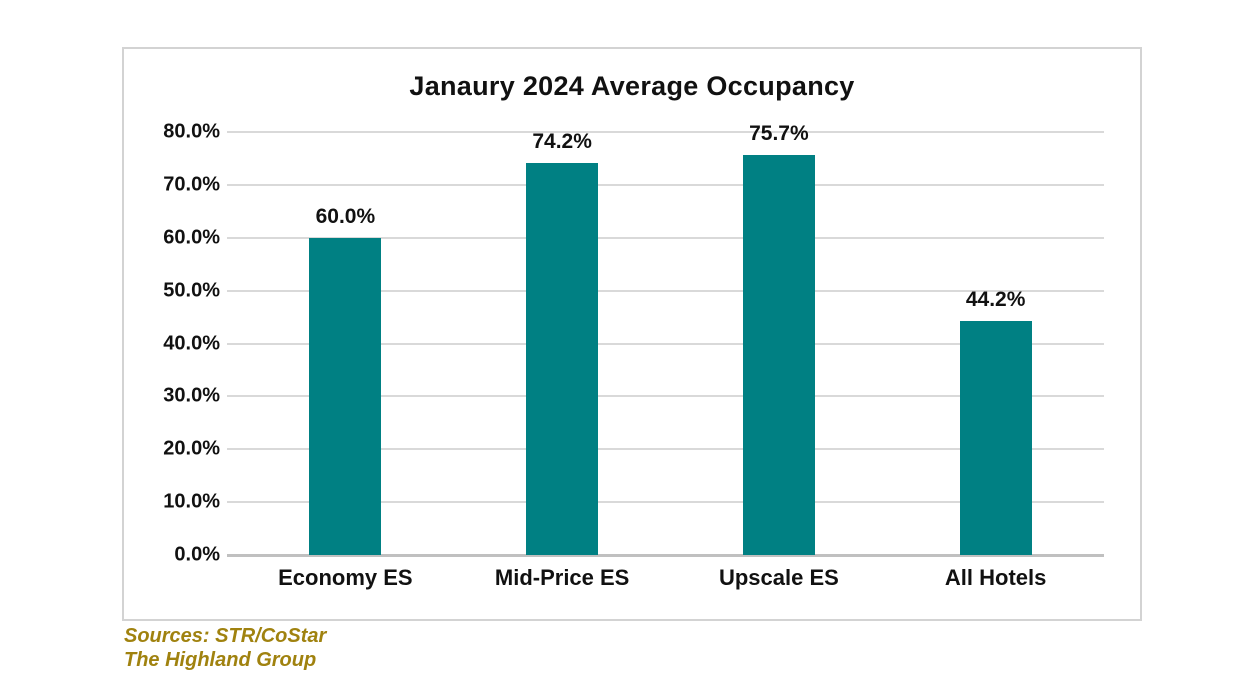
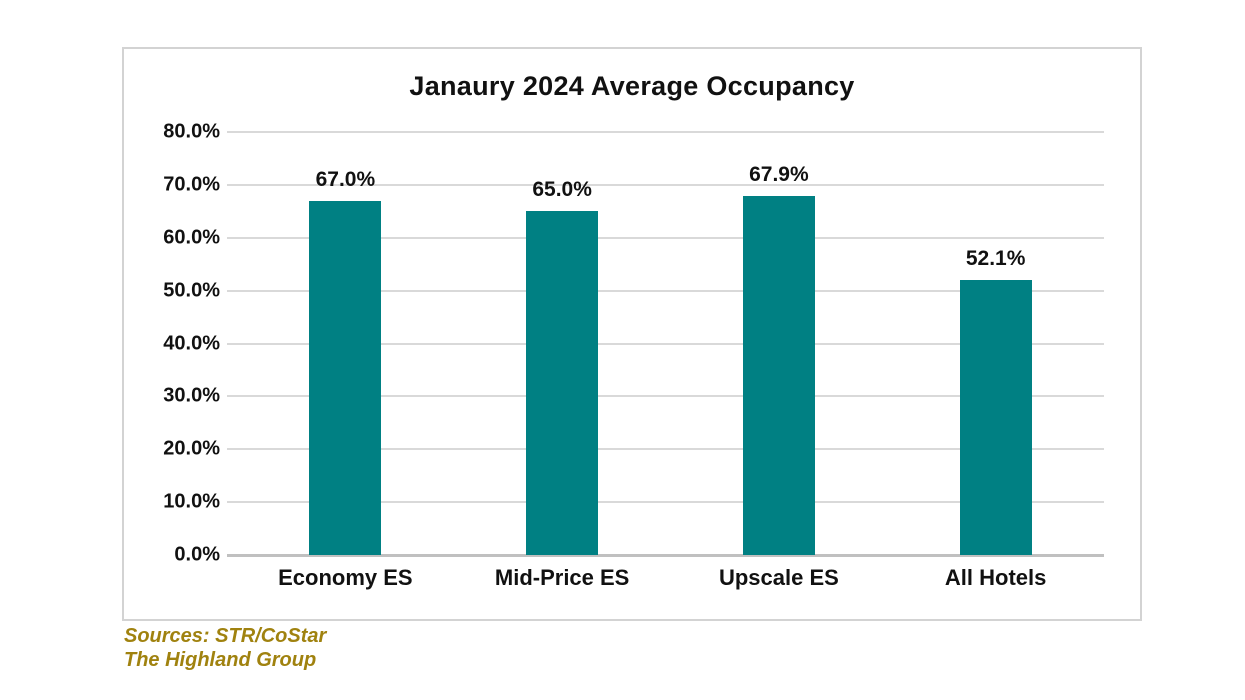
Economy ES: 60.0% -> 67.0%
Mid-Price ES: 74.2% -> 65.0%
Upscale ES: 75.7% -> 67.9%
All Hotels: 44.2% -> 52.1%
